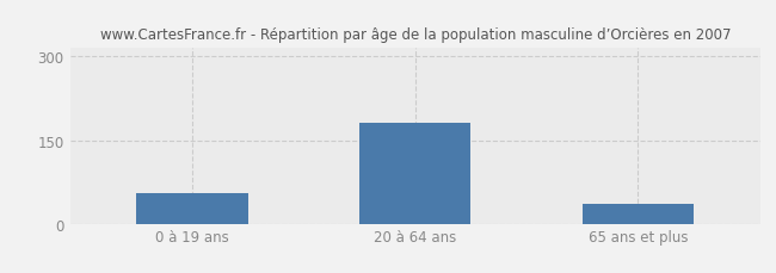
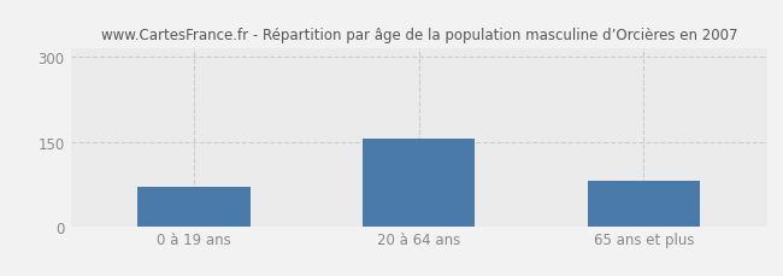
0 à 19 ans: 55 -> 70
20 à 64 ans: 182 -> 155
65 ans et plus: 35 -> 80
